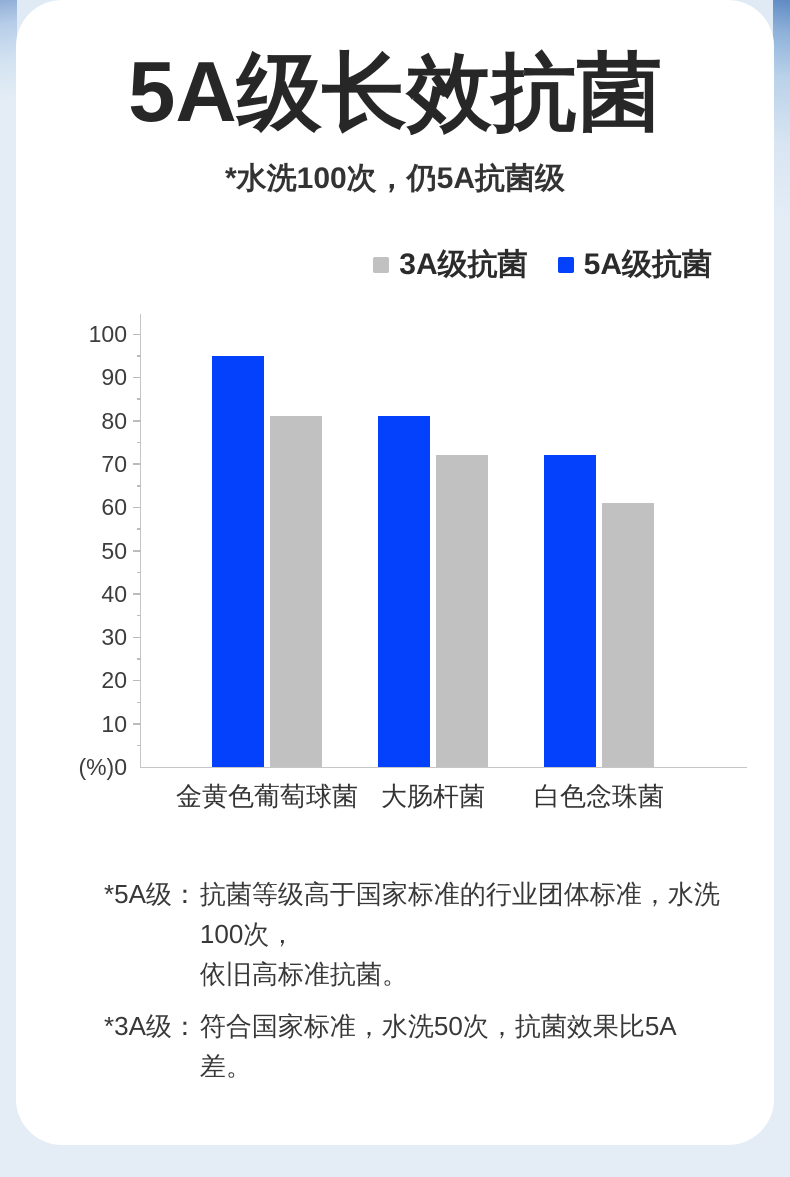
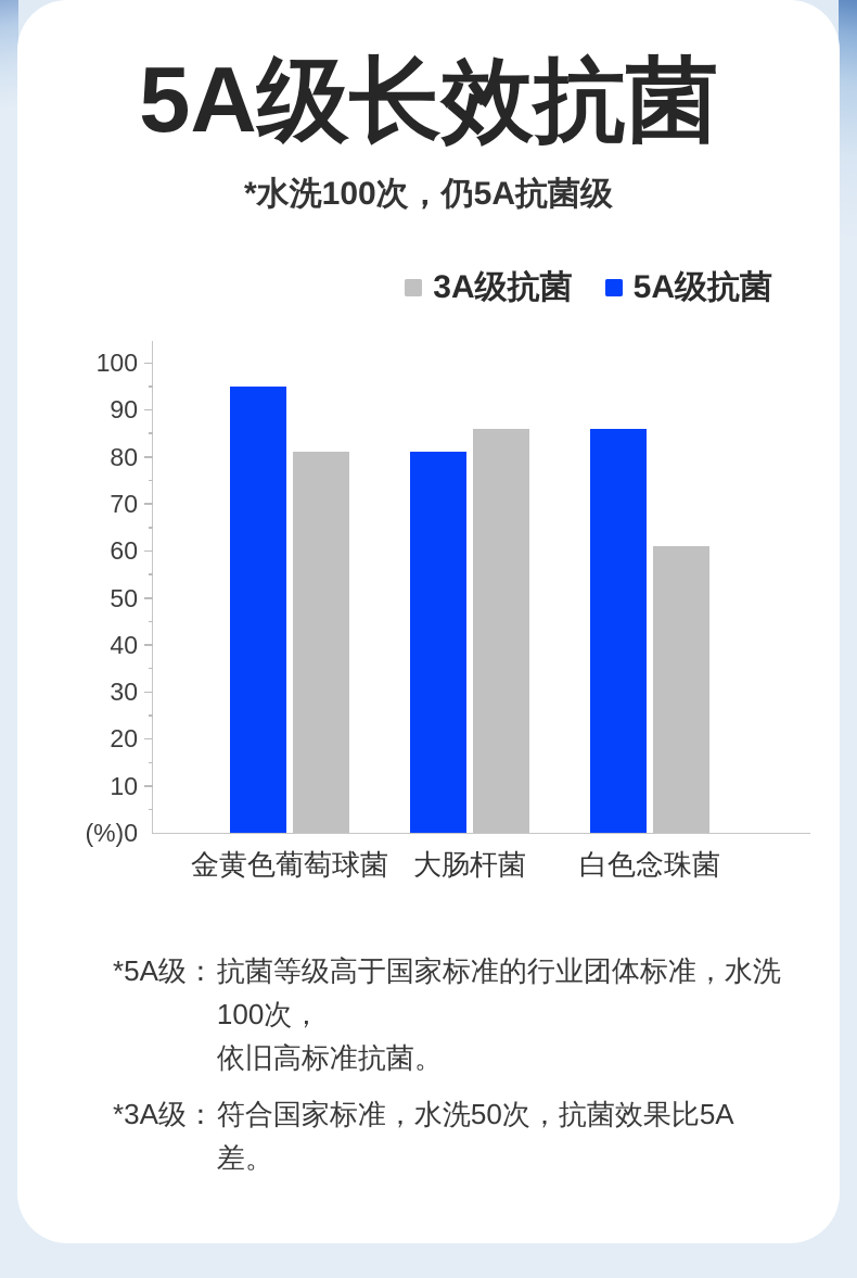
3A级抗菌/大肠杆菌: 72 -> 86
5A级抗菌/白色念珠菌: 72 -> 86
